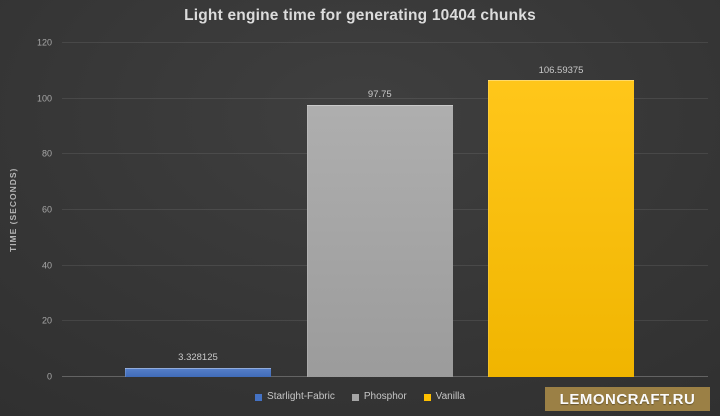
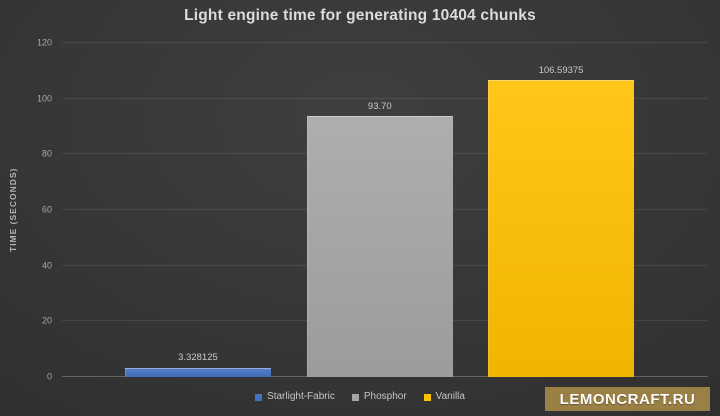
Phosphor: 97.75 -> 93.70
